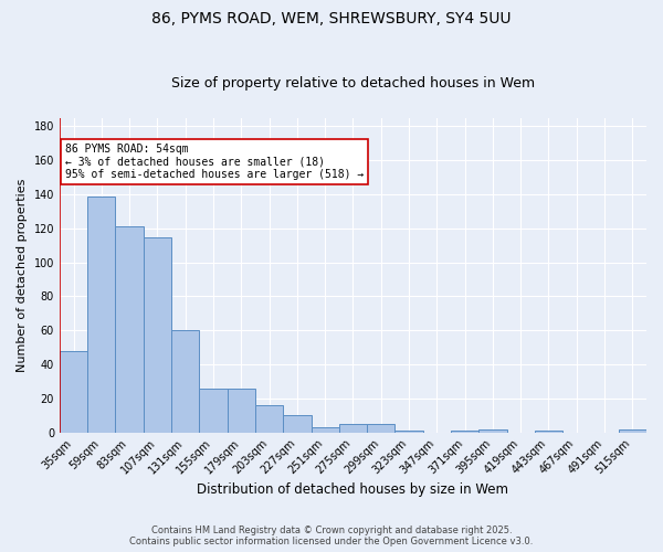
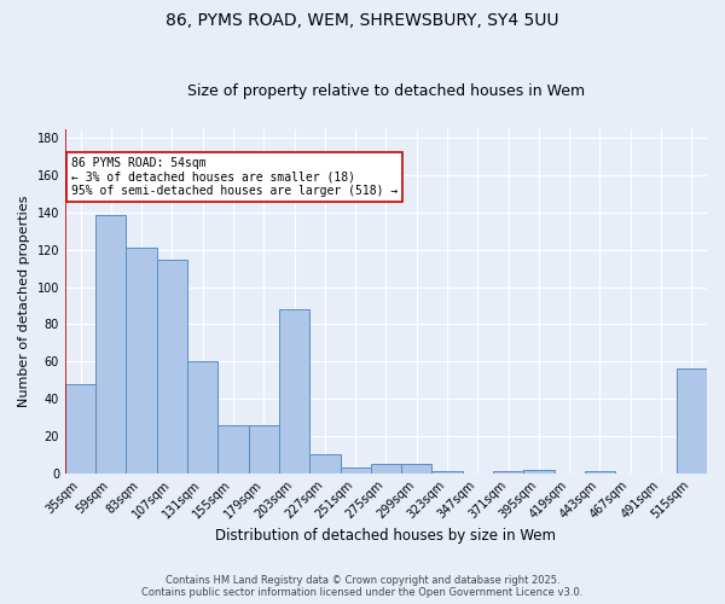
203sqm: 16 -> 88
515sqm: 2 -> 56
